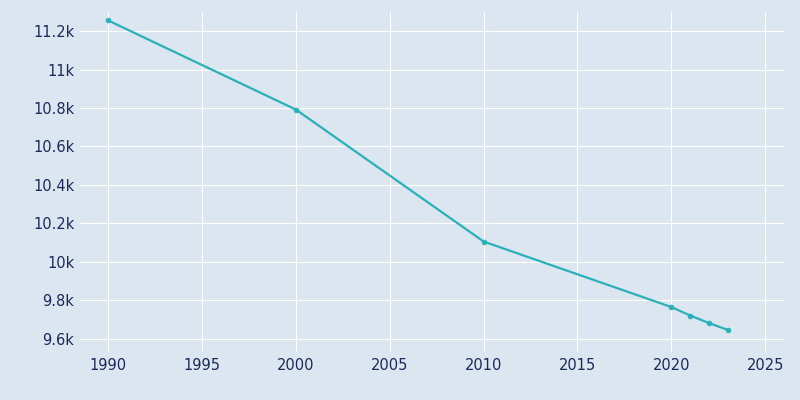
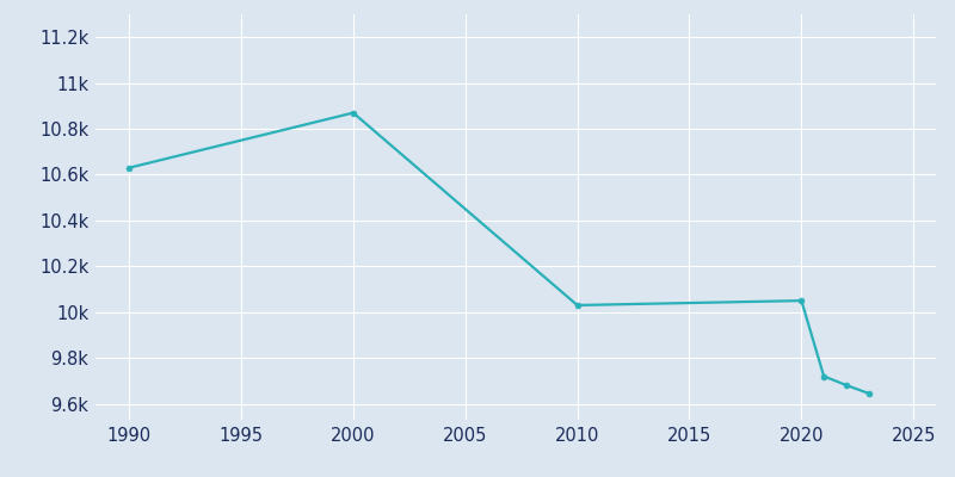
1990: 11.26k -> 10.63k
2000: 10.79k -> 10.87k
2010: 10.10k -> 10.03k
2020: 9.76k -> 10.05k
